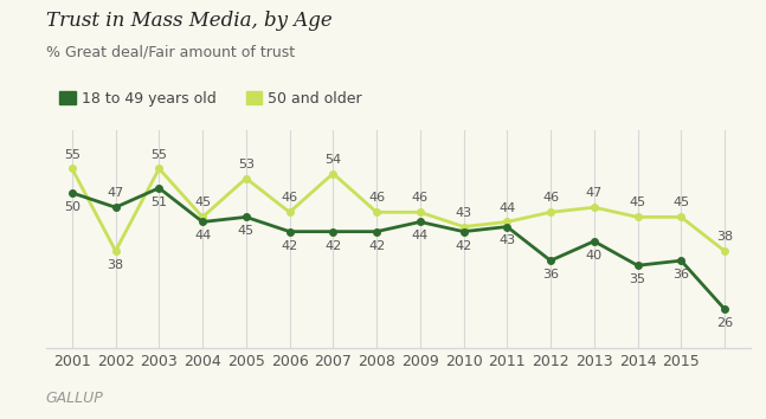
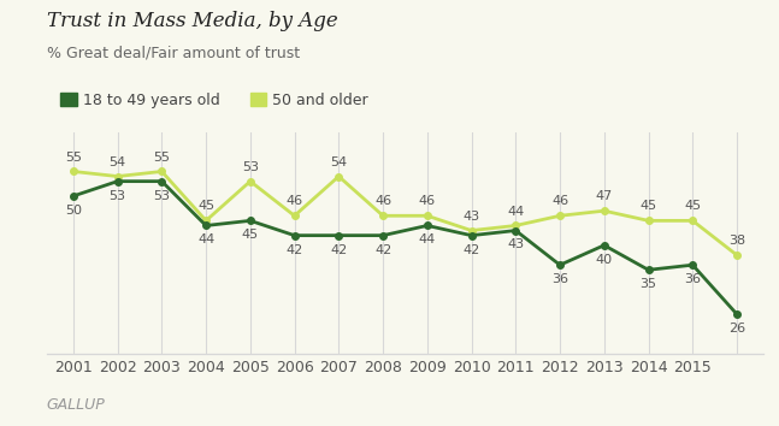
18 to 49 years old/2002: 47 -> 53
50 and older/2002: 38 -> 54
18 to 49 years old/2003: 51 -> 53
